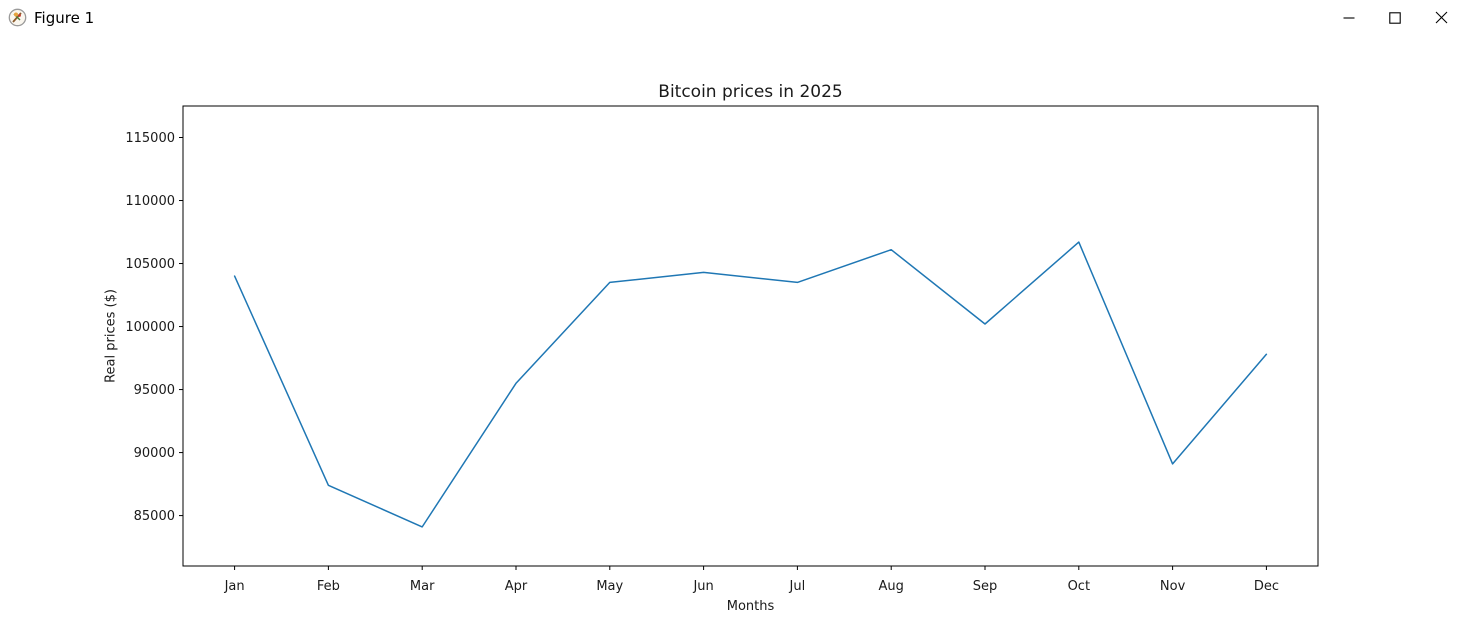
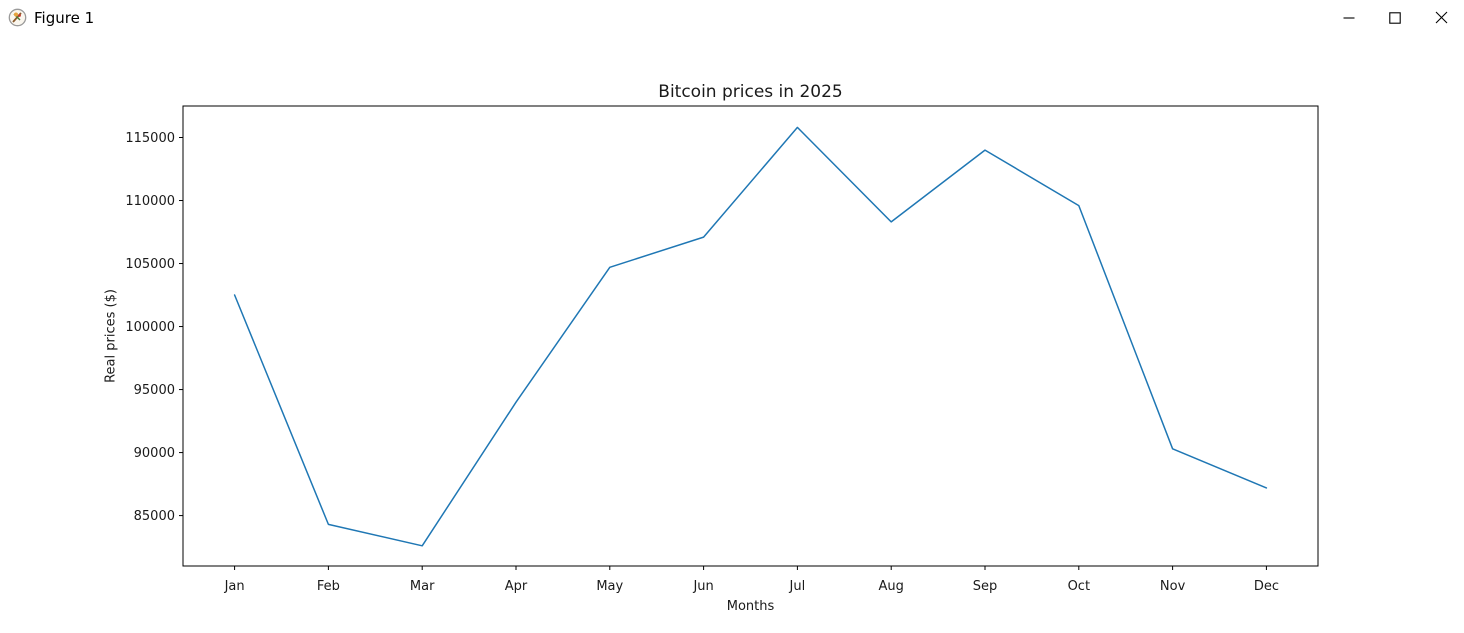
Jan: 104000 -> 102500
Feb: 87400 -> 84300
Mar: 84100 -> 82600
Apr: 95500 -> 94000
May: 103500 -> 104700
Jun: 104300 -> 107100
Jul: 103500 -> 115800
Aug: 106100 -> 108300
Sep: 100200 -> 114000
Oct: 106700 -> 109600
Nov: 89100 -> 90300
Dec: 97800 -> 87200
